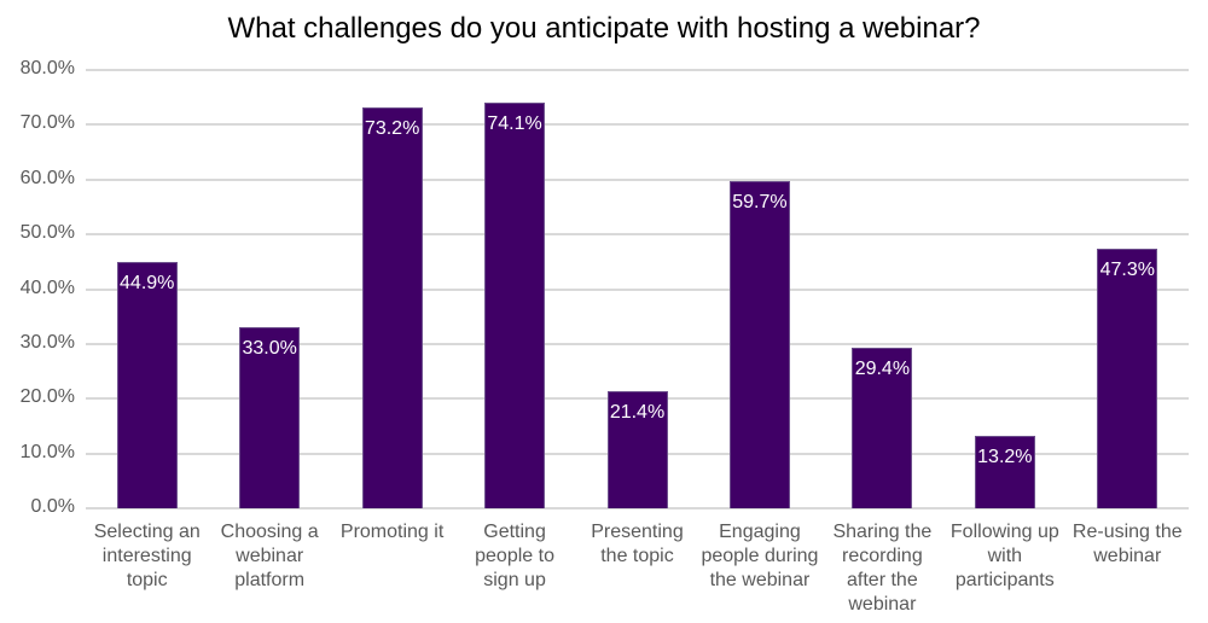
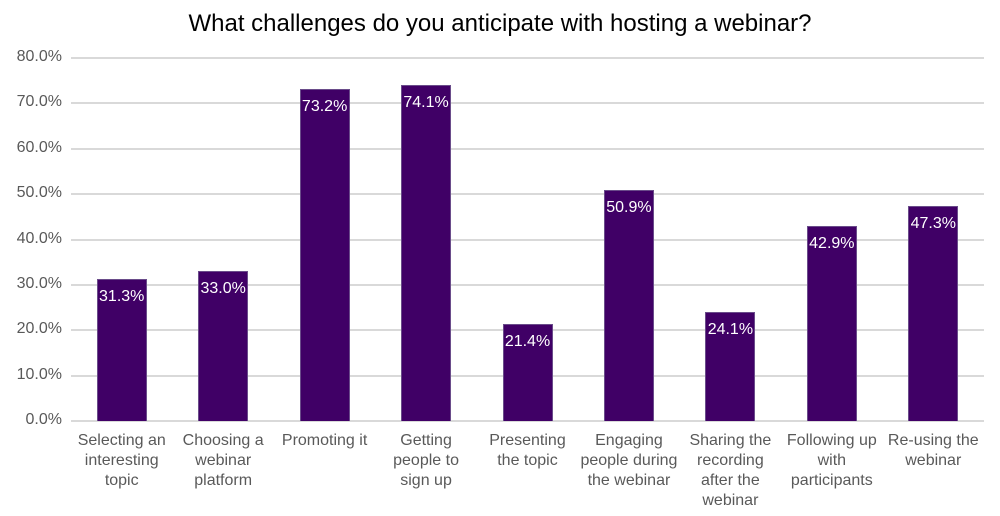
Selecting an interesting topic: 44.9% -> 31.3%
Engaging people during the webinar: 59.7% -> 50.9%
Sharing the recording after the webinar: 29.4% -> 24.1%
Following up with participants: 13.2% -> 42.9%
